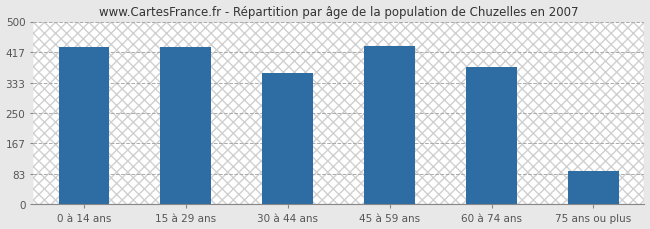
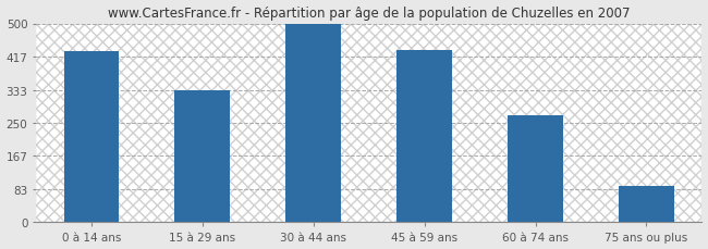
15 à 29 ans: 430 -> 333
30 à 44 ans: 360 -> 500
60 à 74 ans: 375 -> 268
